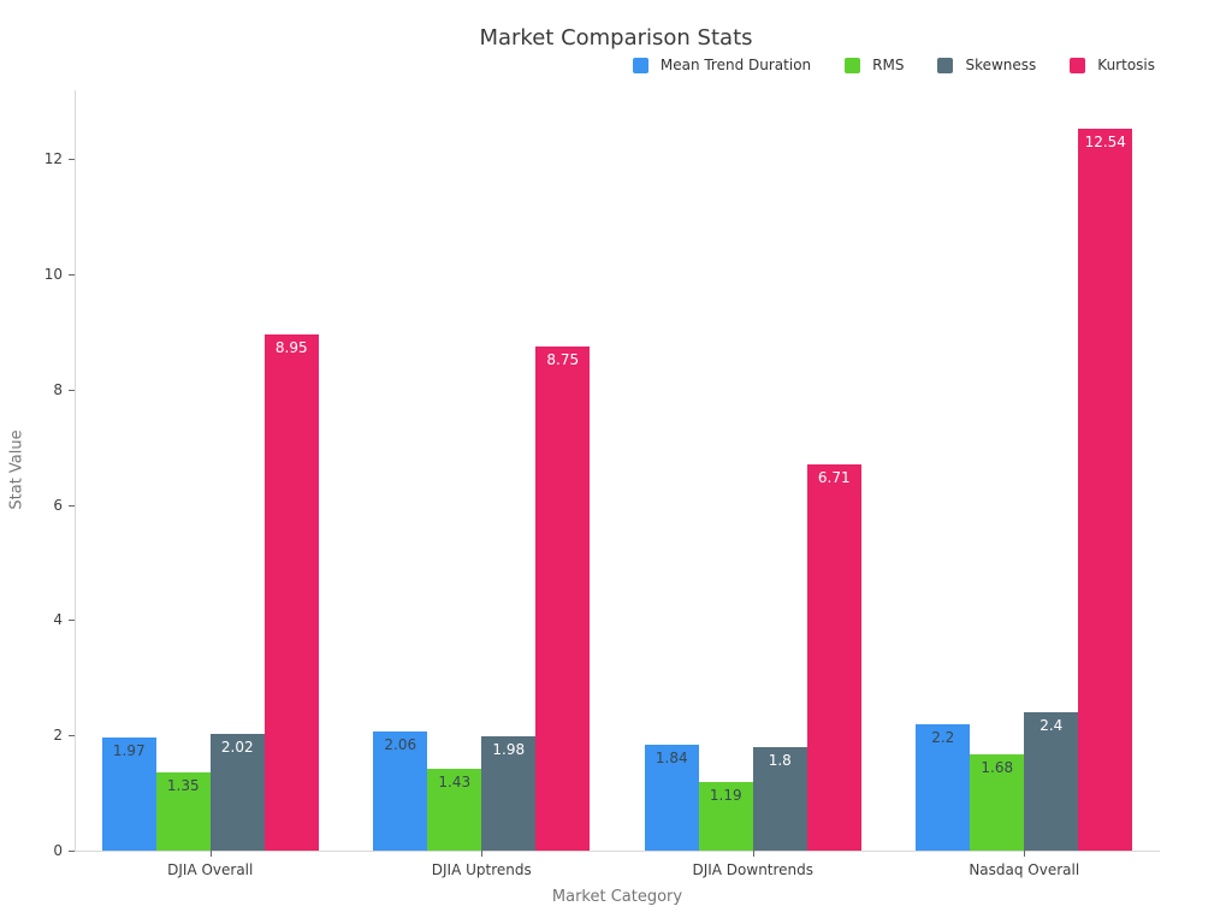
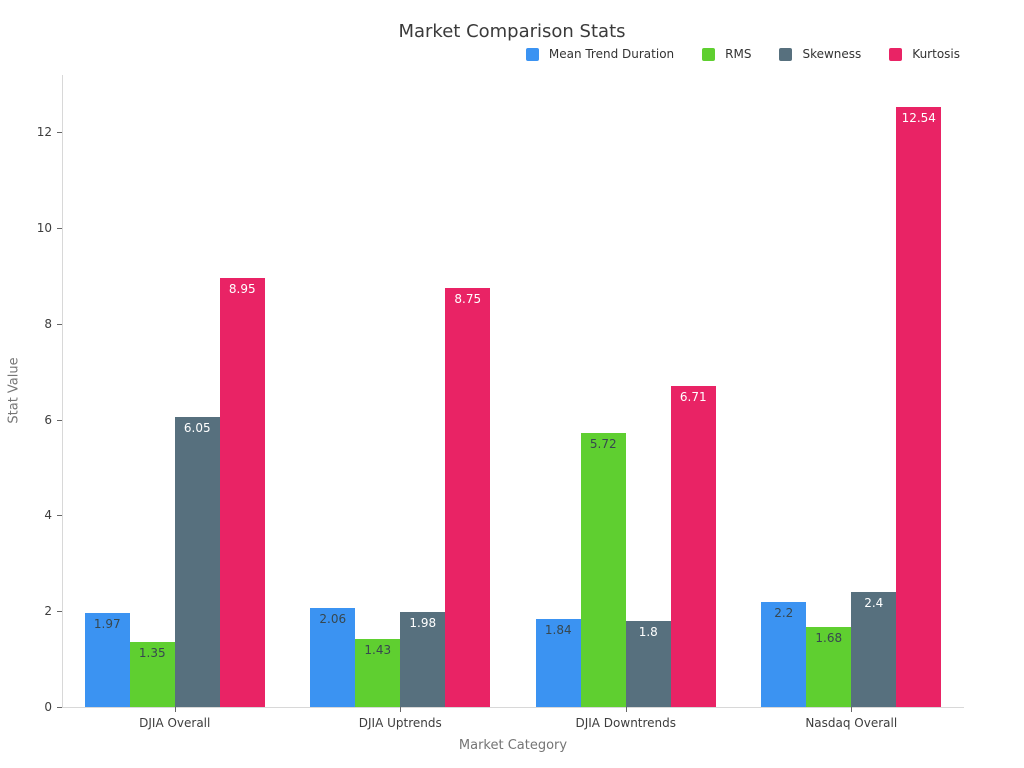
Skewness/DJIA Overall: 2.02 -> 6.05
RMS/DJIA Downtrends: 1.19 -> 5.72
